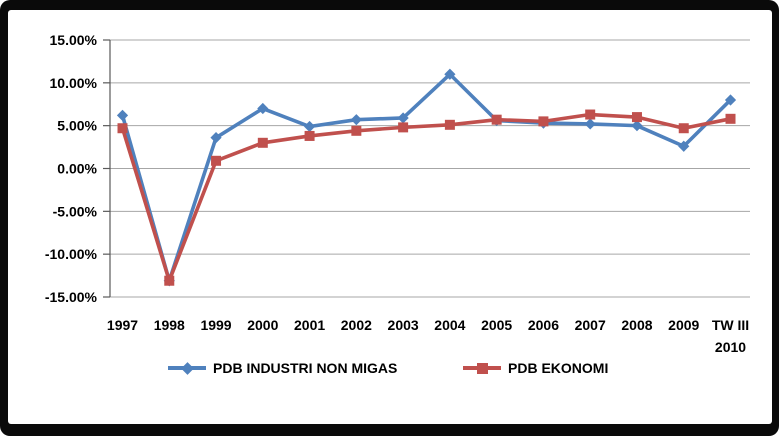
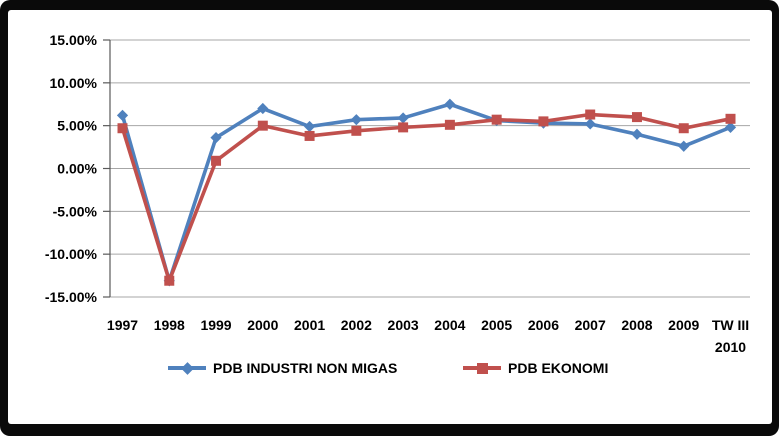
PDB EKONOMI/2000: 3% -> 5%
PDB INDUSTRI NON MIGAS/2004: 11% -> 8%
PDB INDUSTRI NON MIGAS/2008: 5% -> 4%
PDB INDUSTRI NON MIGAS/TW III 2010: 8% -> 5%
